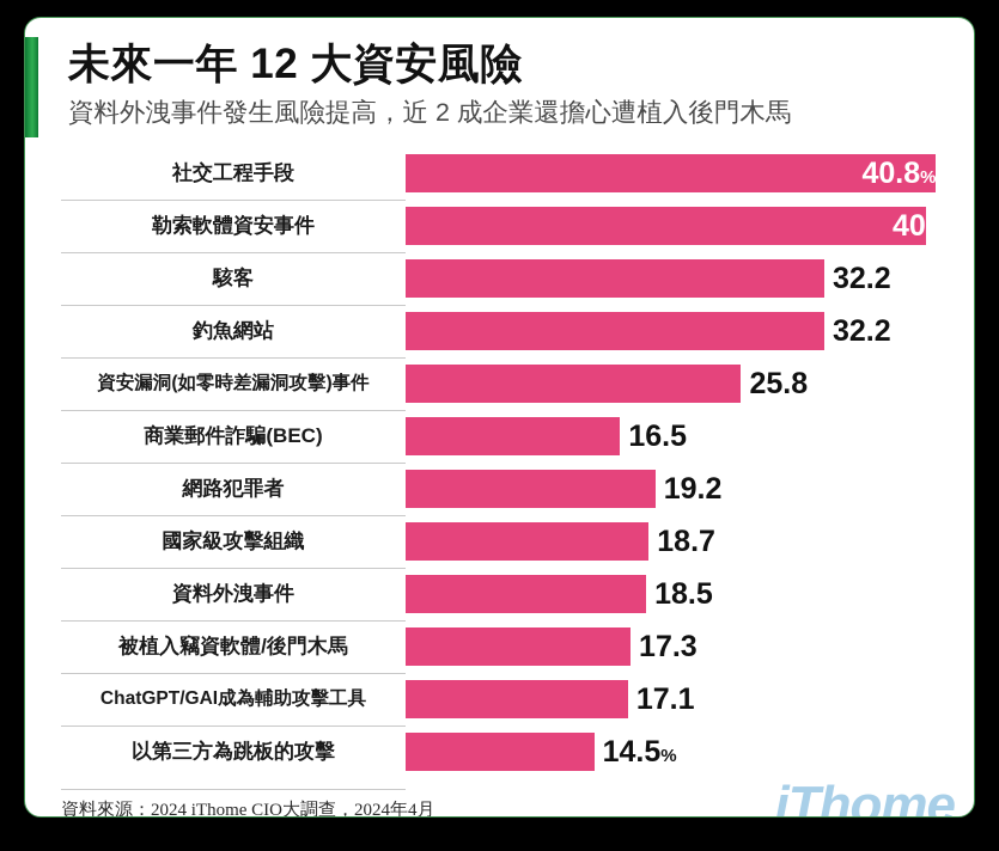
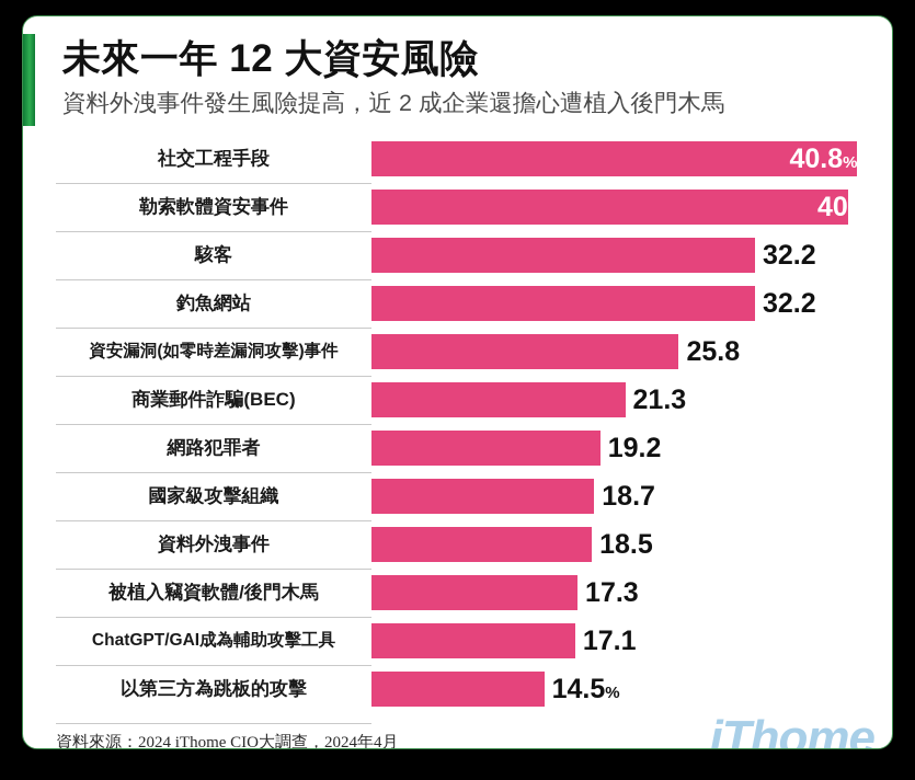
商業郵件詐騙(BEC): 16.5 -> 21.3
